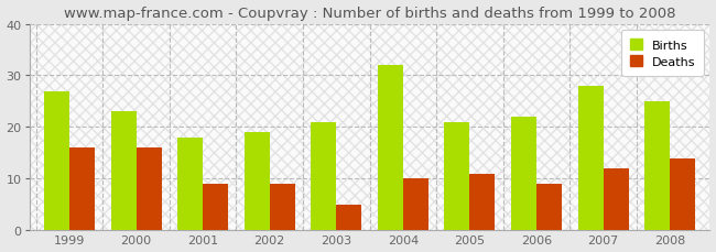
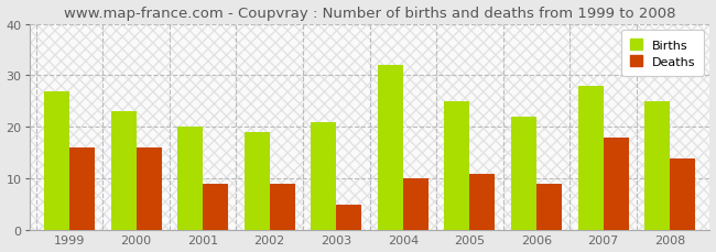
Births/2001: 18 -> 20
Births/2005: 21 -> 25
Deaths/2007: 12 -> 18
